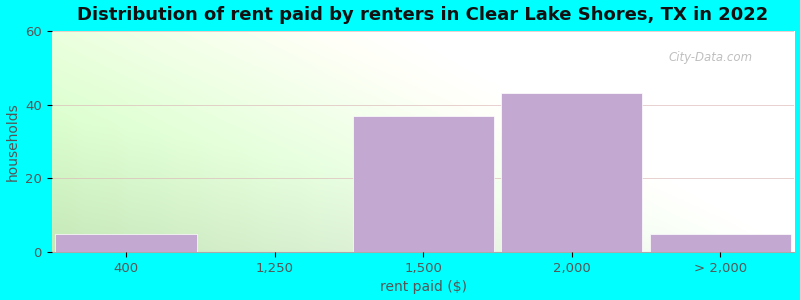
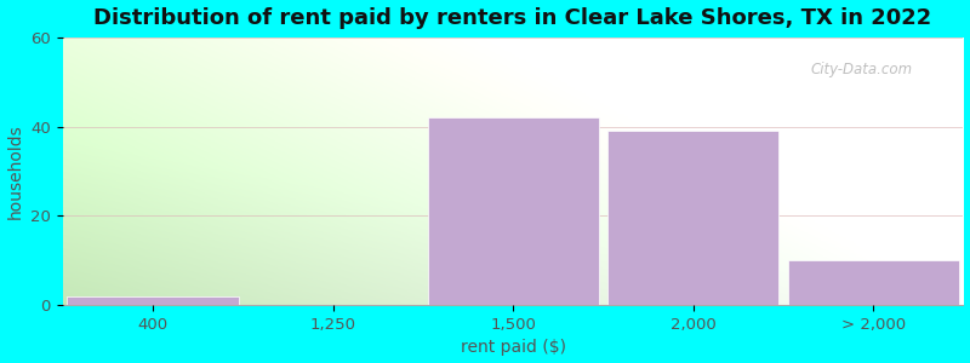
400: 5 -> 2
1,500: 37 -> 42
2,000: 43 -> 39
> 2,000: 5 -> 10
